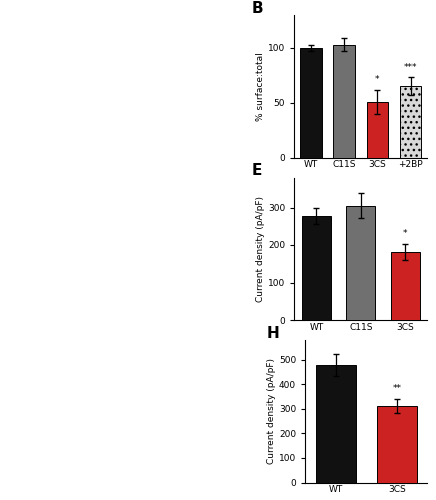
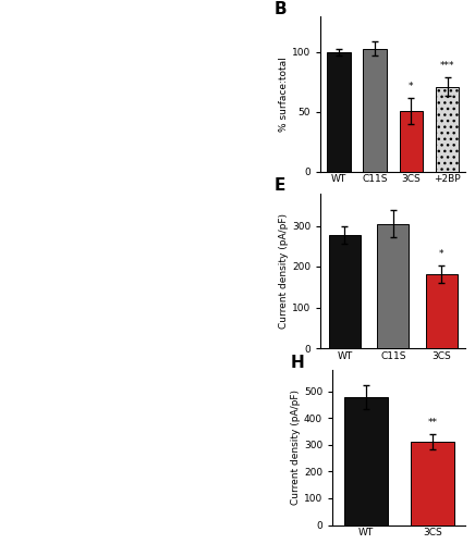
+2BP: 65 -> 71
